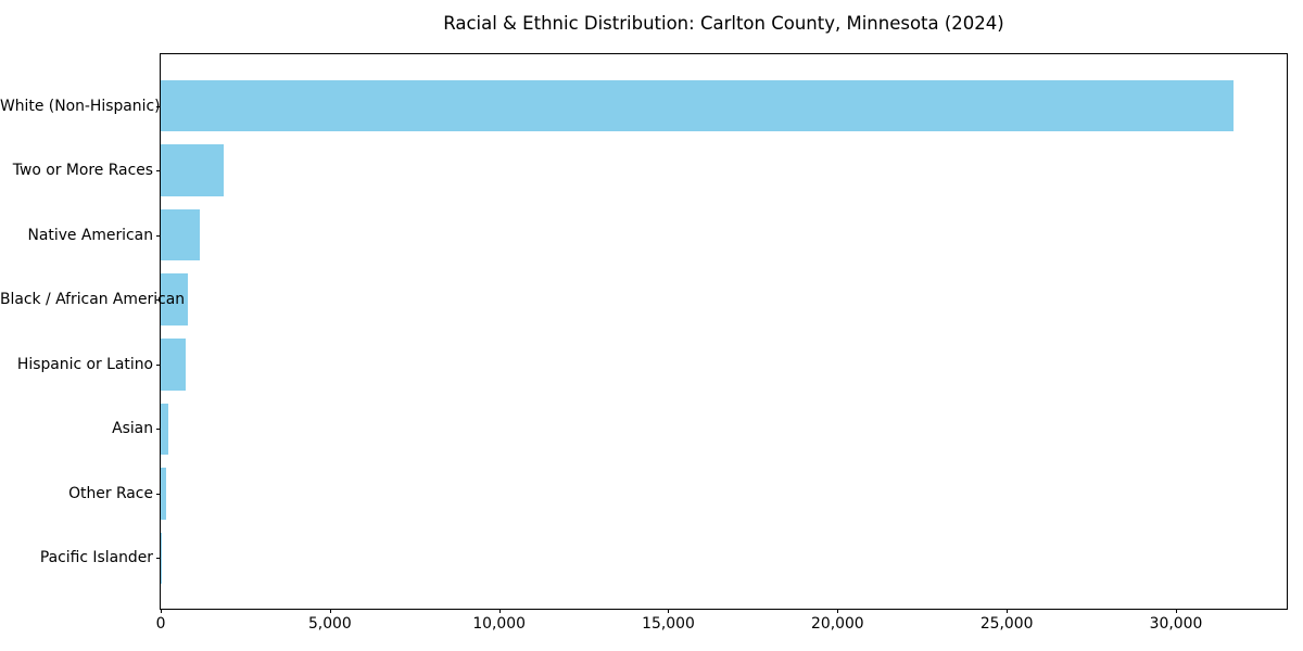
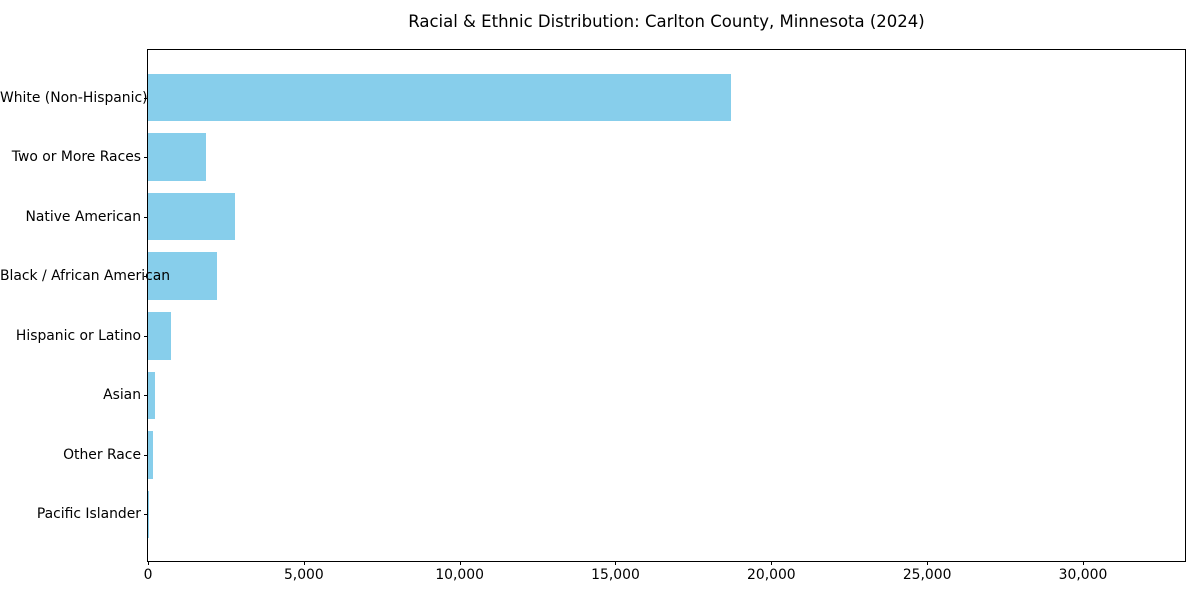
White (Non-Hispanic): 31700 -> 18700
Native American: 1200 -> 2800
Black / African American: 800 -> 2200
